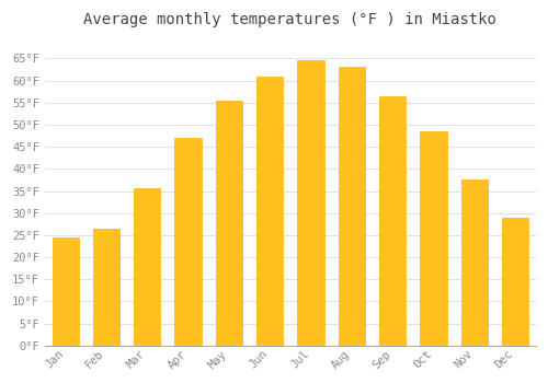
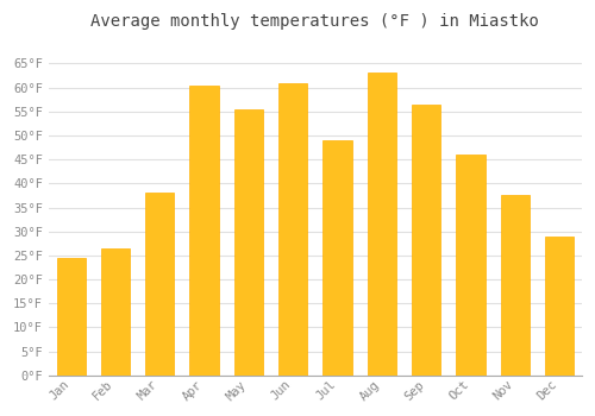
Mar: 35.5°F -> 38.0°F
Apr: 47.0°F -> 60.5°F
Jul: 64.5°F -> 49.0°F
Oct: 48.5°F -> 46.0°F
